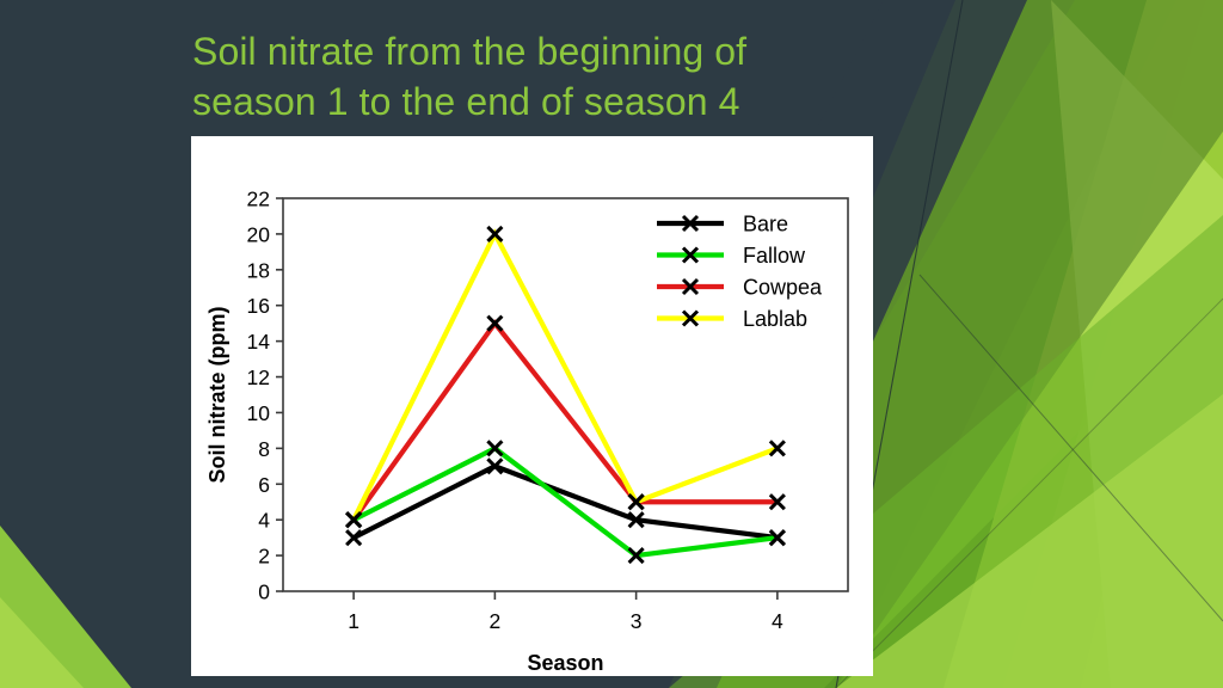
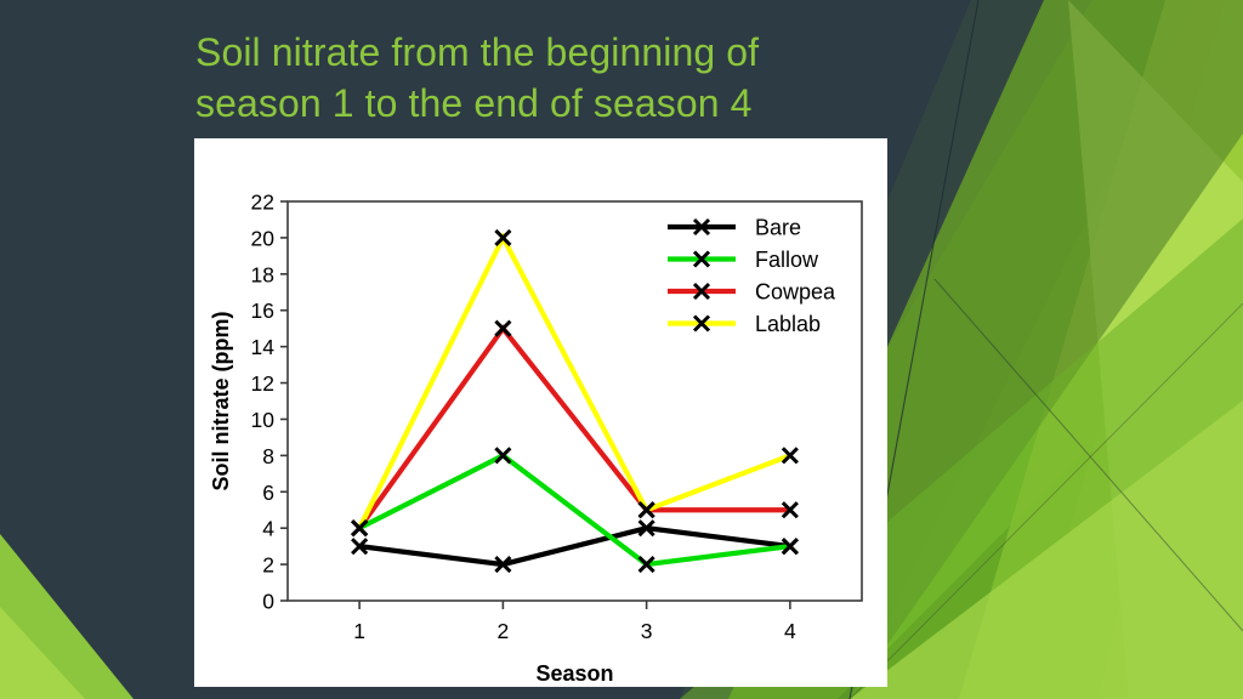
Bare/2: 7 -> 2
